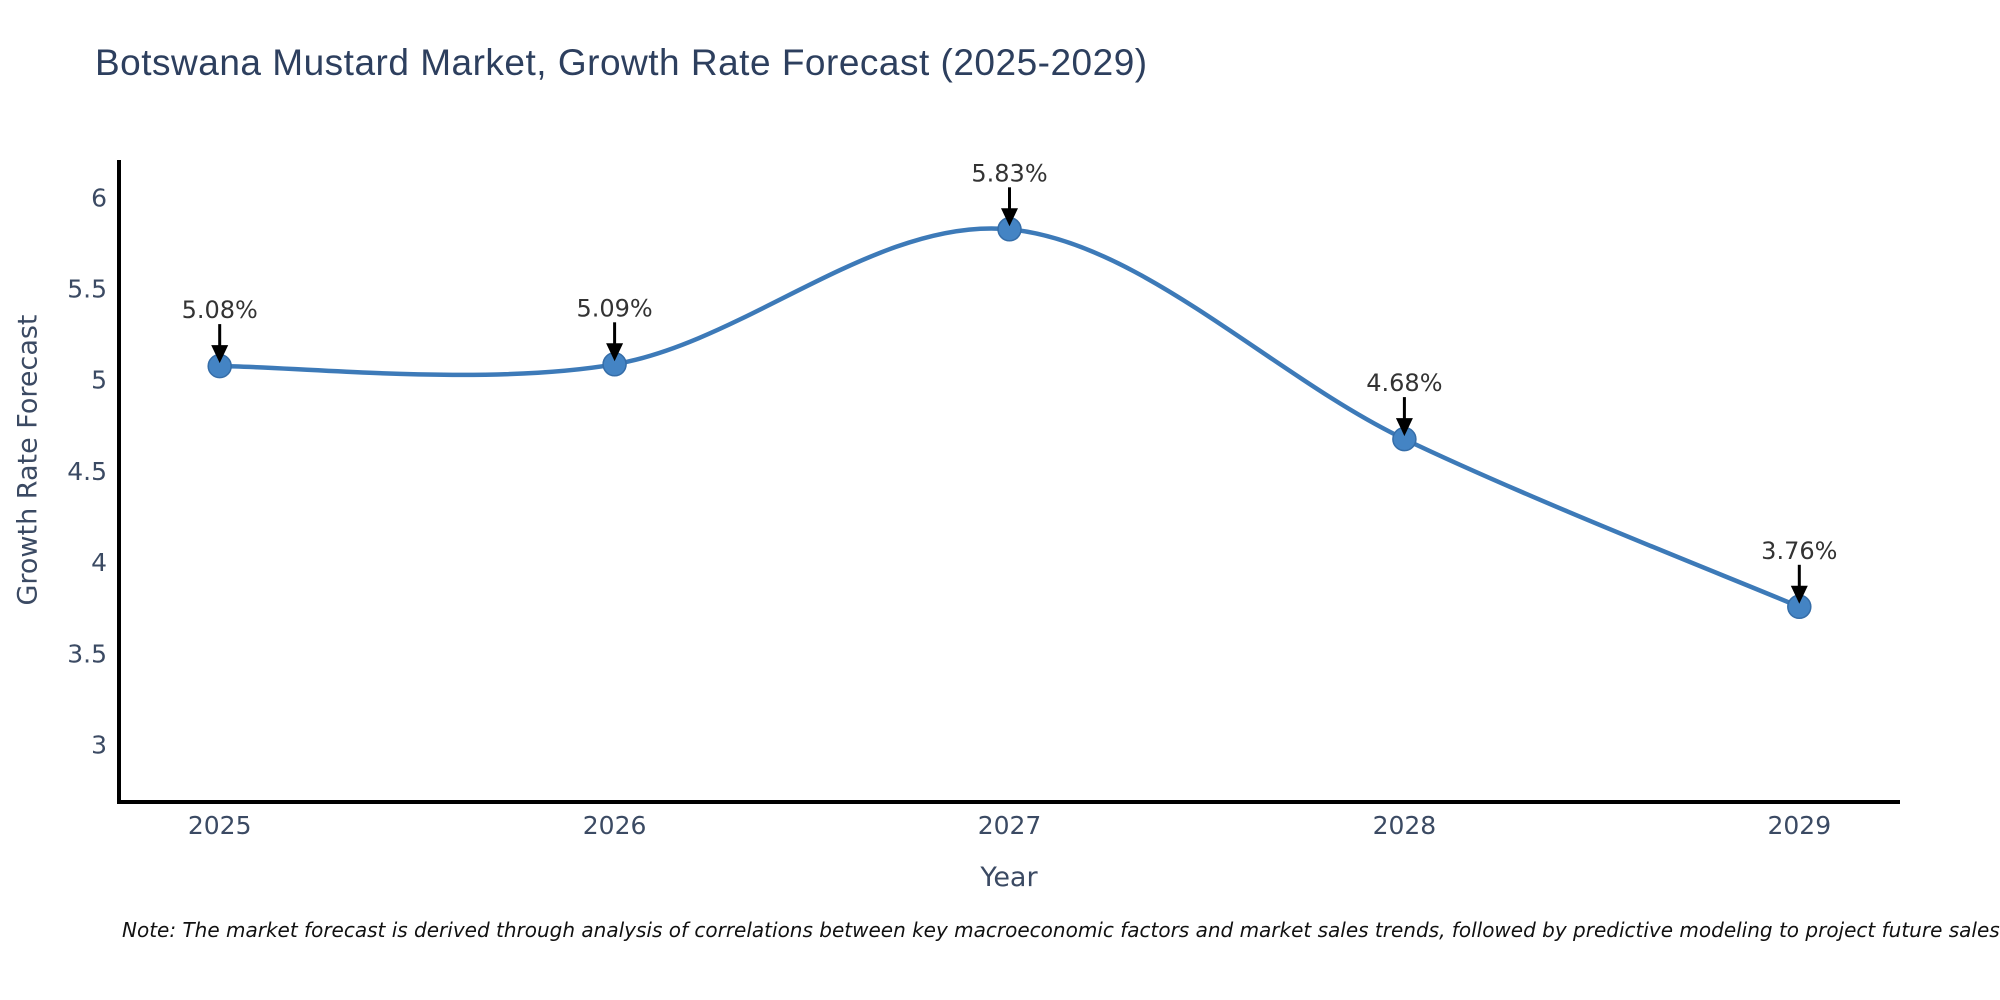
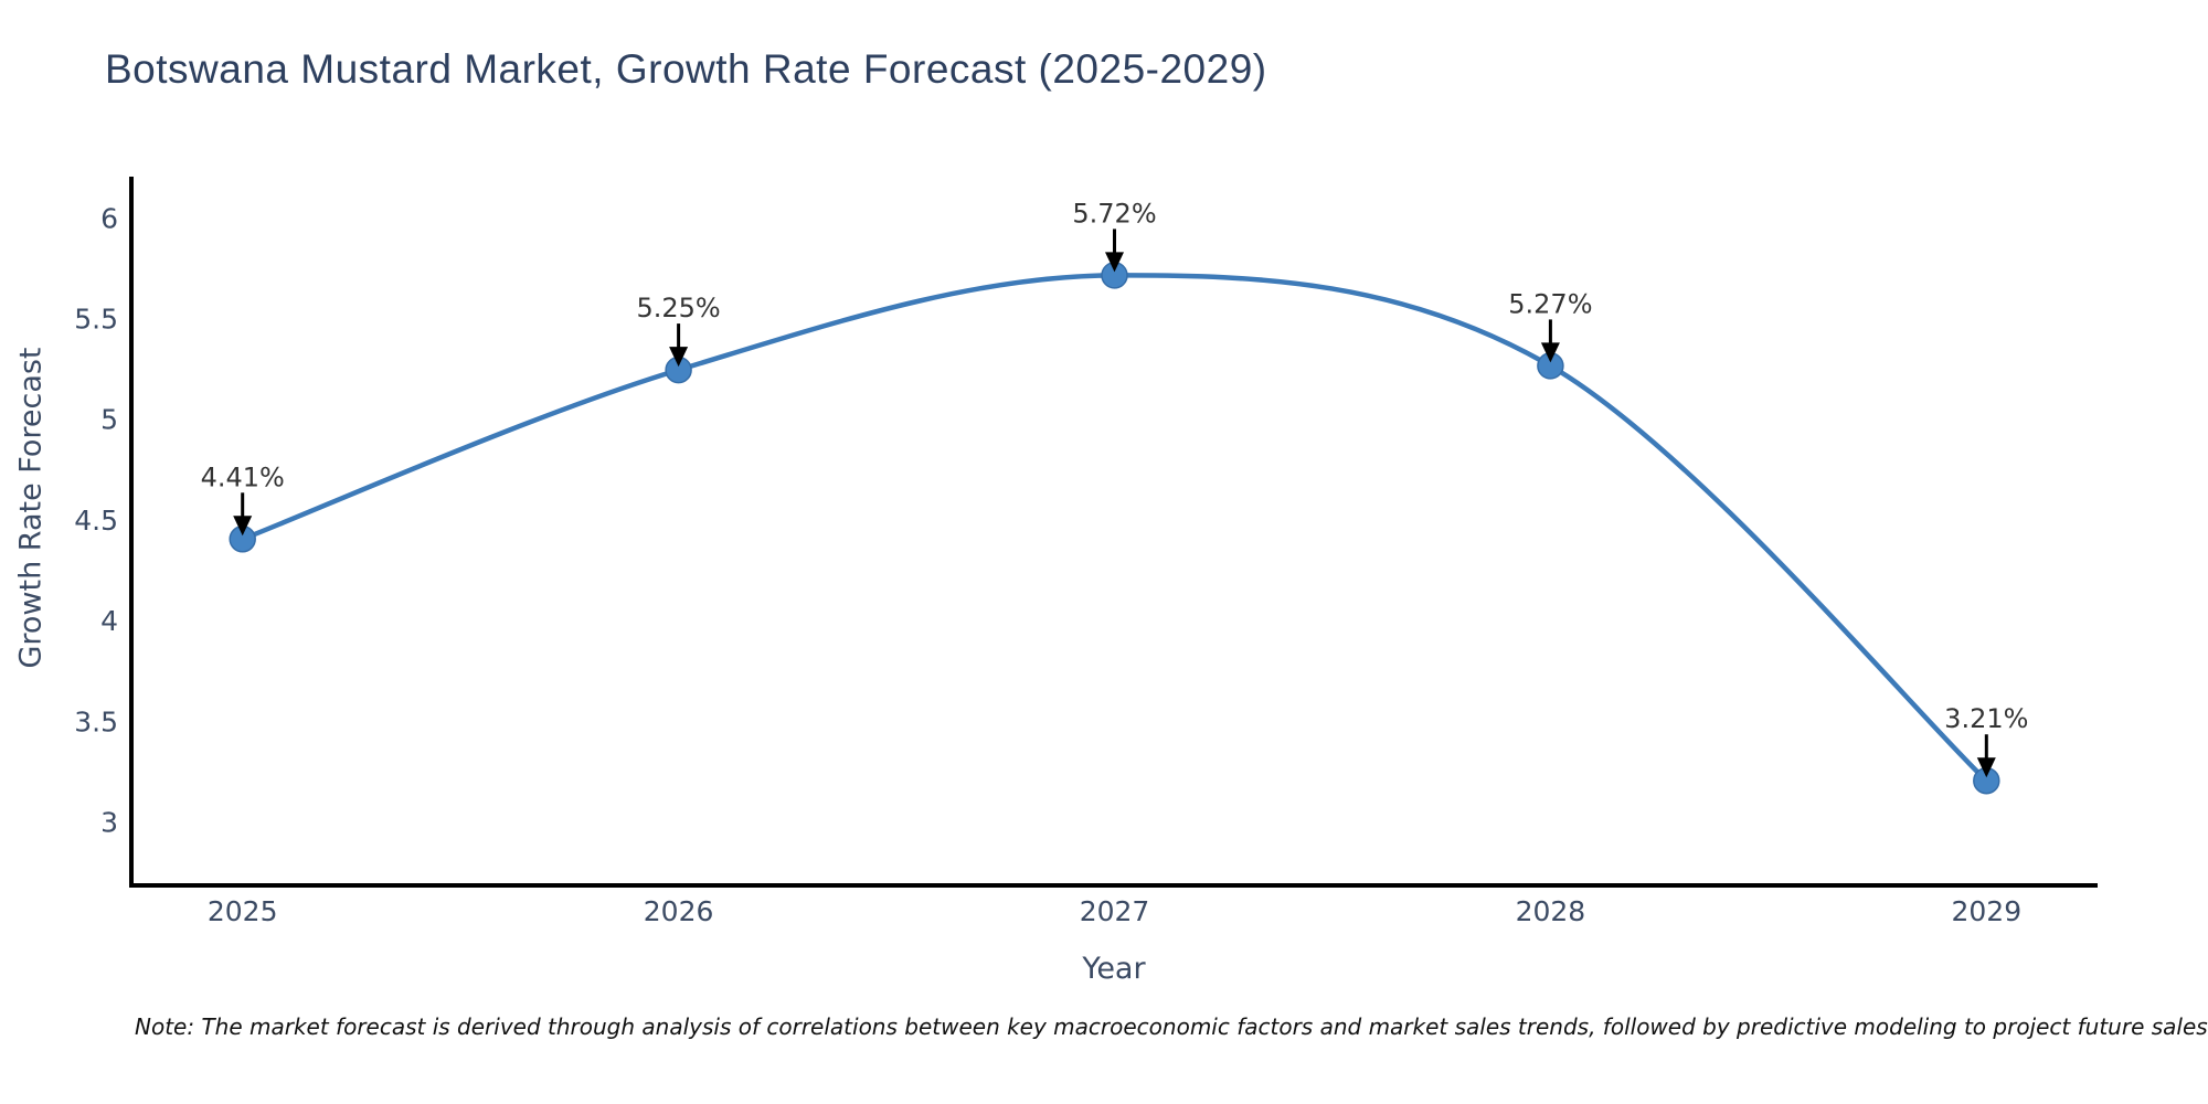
2025: 5.08% -> 4.41%
2026: 5.09% -> 5.25%
2027: 5.83% -> 5.72%
2028: 4.68% -> 5.27%
2029: 3.76% -> 3.21%
